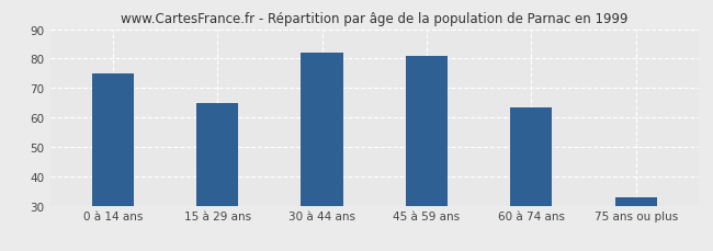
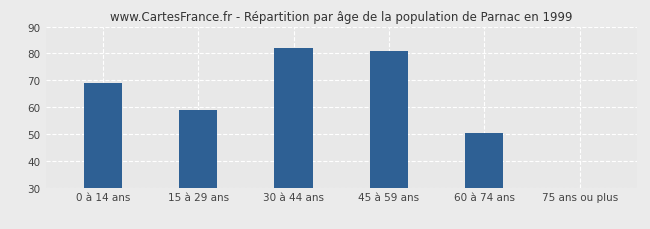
0 à 14 ans: 75.0 -> 69.0
15 à 29 ans: 65.0 -> 59.0
60 à 74 ans: 63.5 -> 50.5
75 ans ou plus: 33.0 -> 30.0
